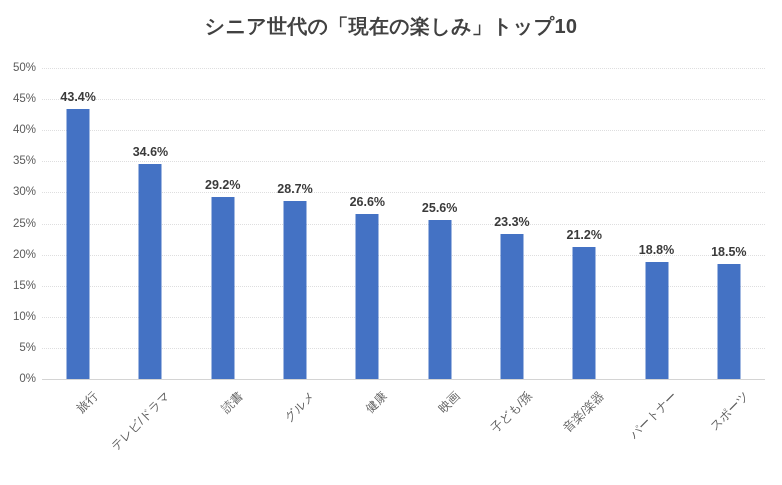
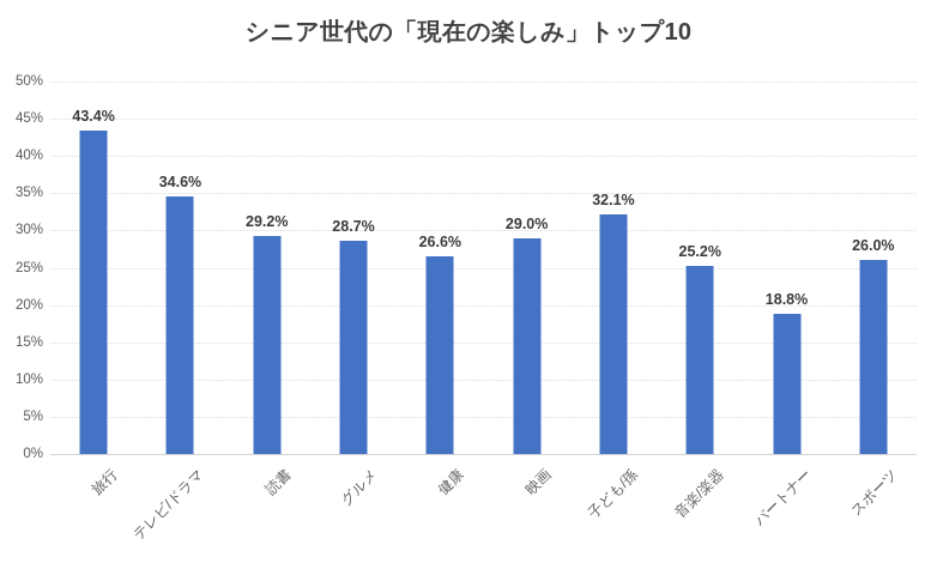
映画: 25.6% -> 29.0%
子ども/孫: 23.3% -> 32.1%
音楽/楽器: 21.2% -> 25.2%
スポーツ: 18.5% -> 26.0%
